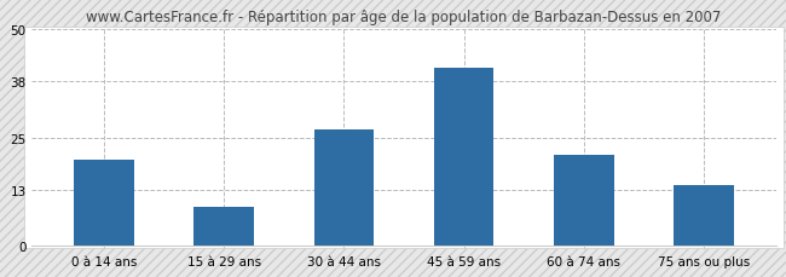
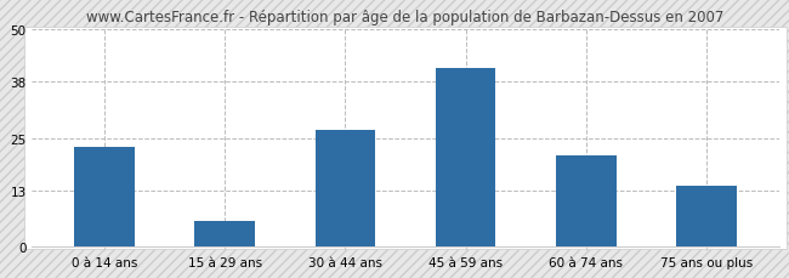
0 à 14 ans: 20 -> 23
15 à 29 ans: 9 -> 6
